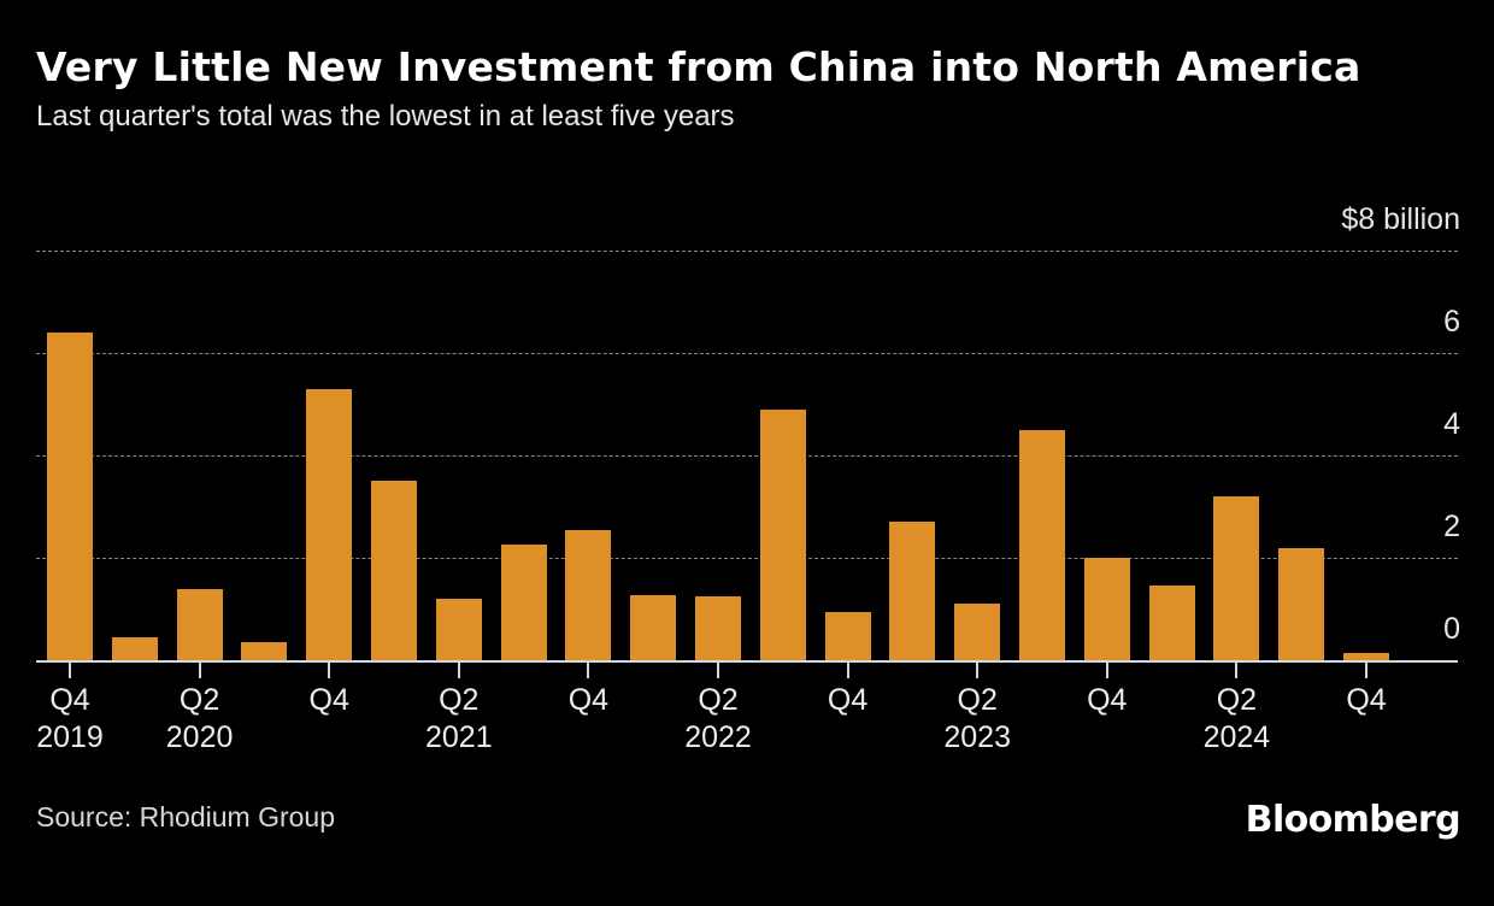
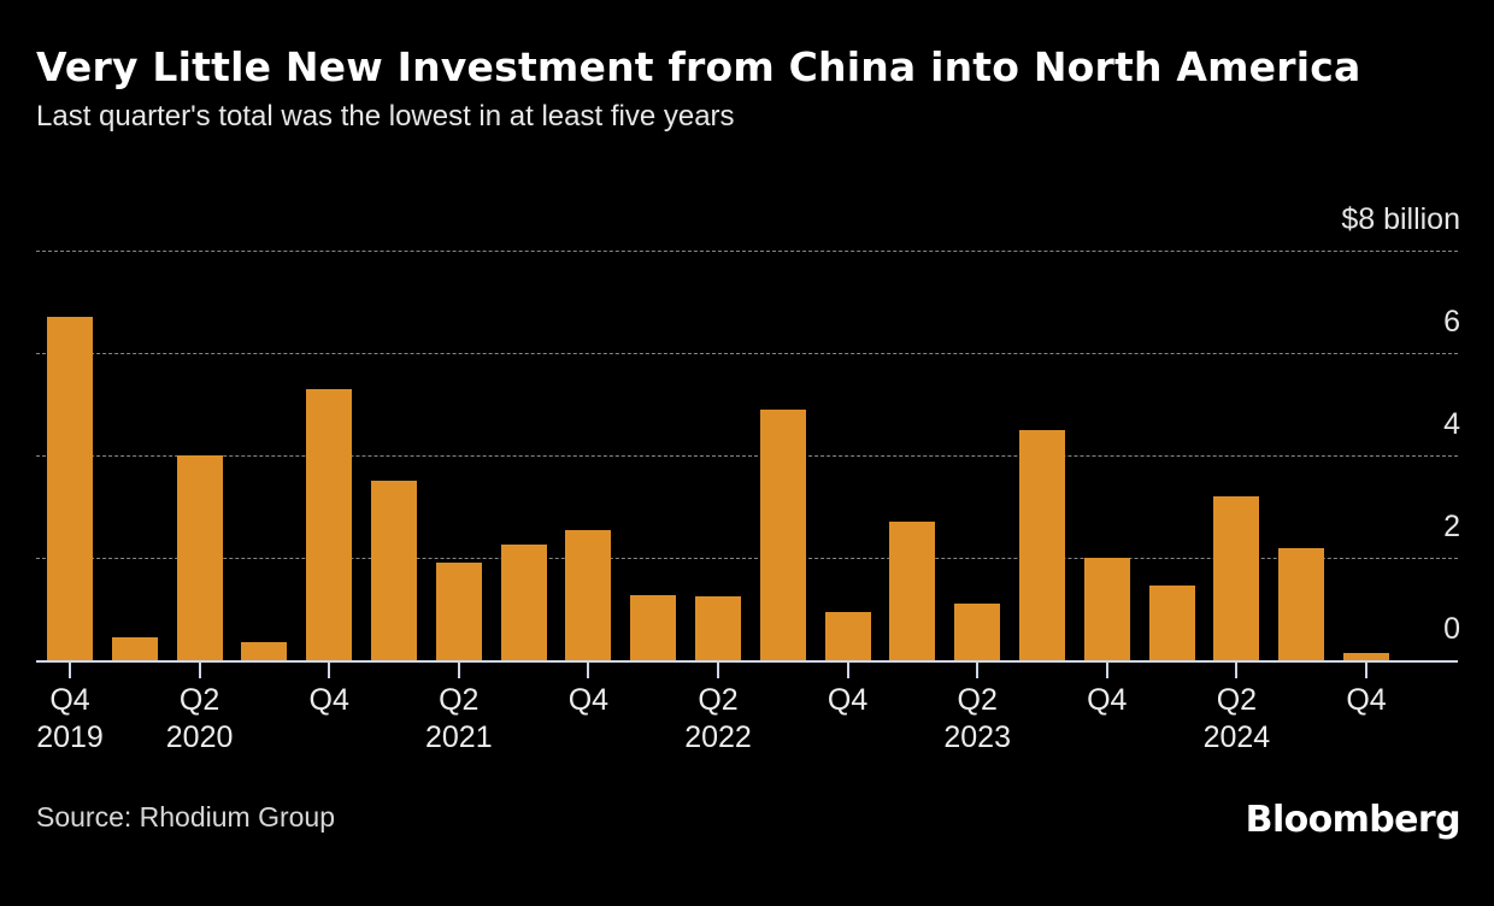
Q4 2019: 6.4 -> 6.7
Q2 2020: 1.4 -> 4.0
Q2 2021: 1.2 -> 1.9
